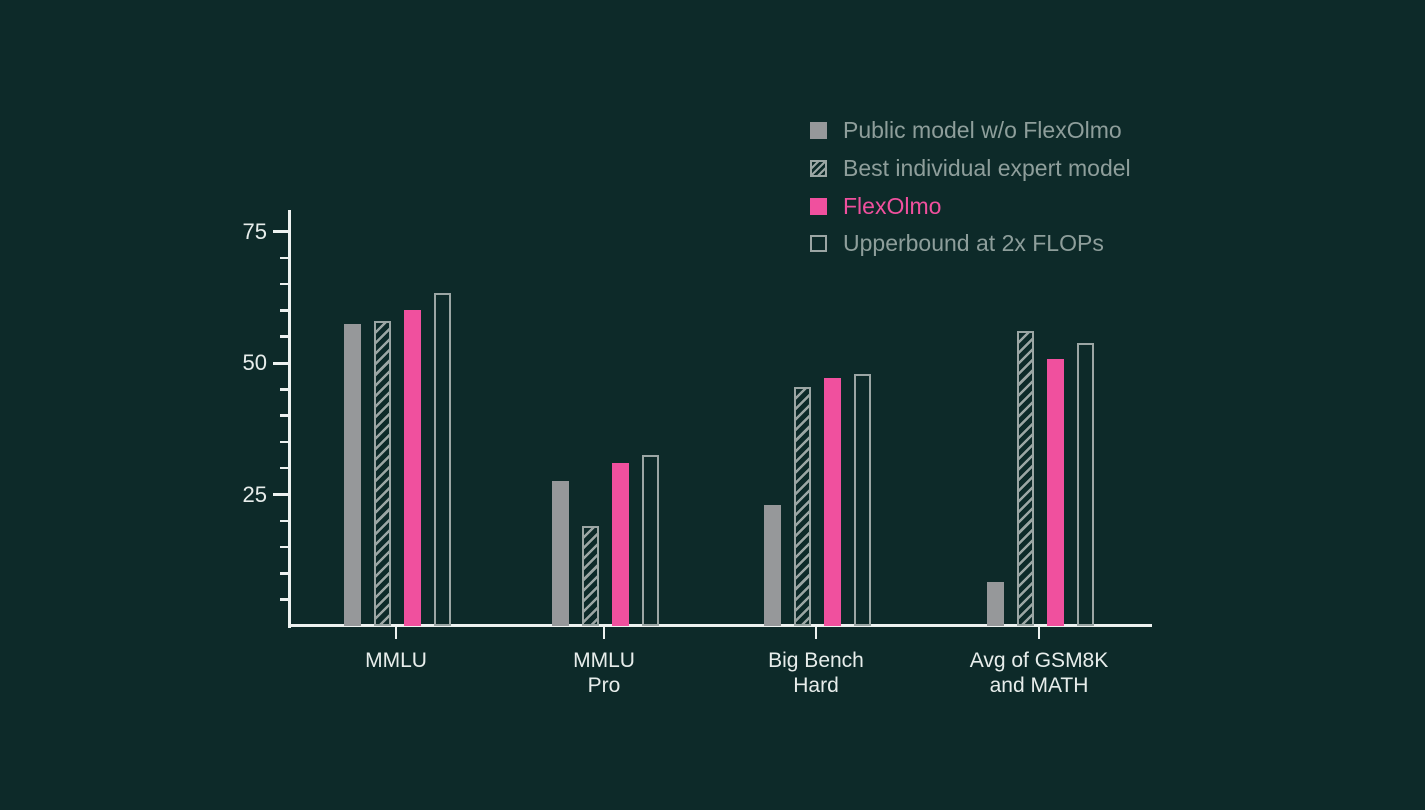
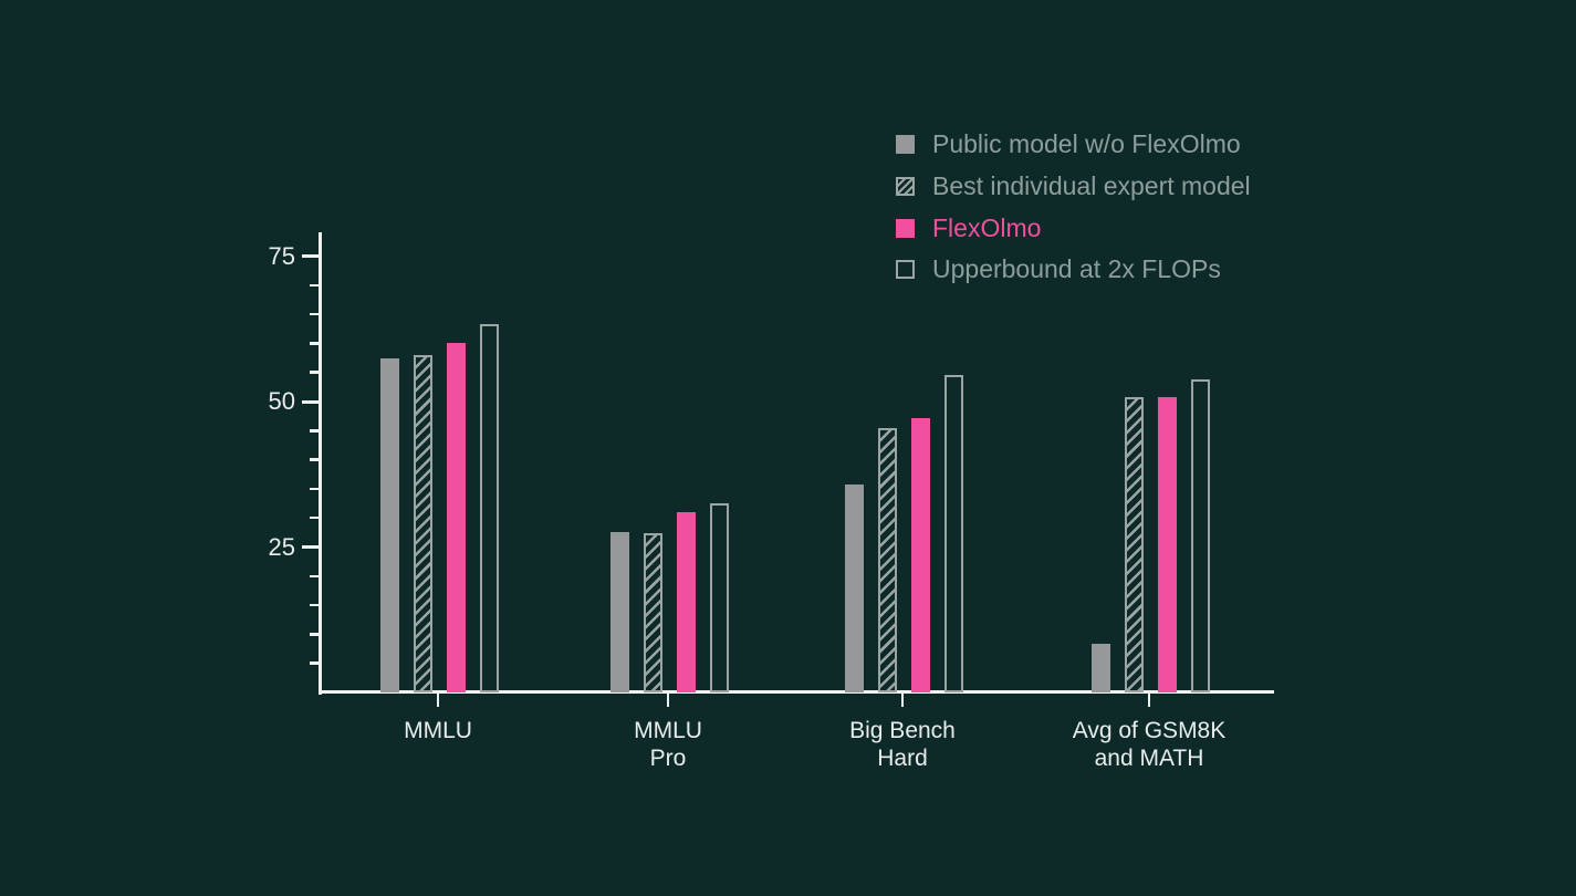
Best individual expert model/MMLU Pro: 19 -> 27
Public model w/o FlexOlmo/Big Bench Hard: 23 -> 36
Upperbound at 2x FLOPs/Big Bench Hard: 48 -> 55
Best individual expert model/Avg of GSM8K and MATH: 56 -> 51
